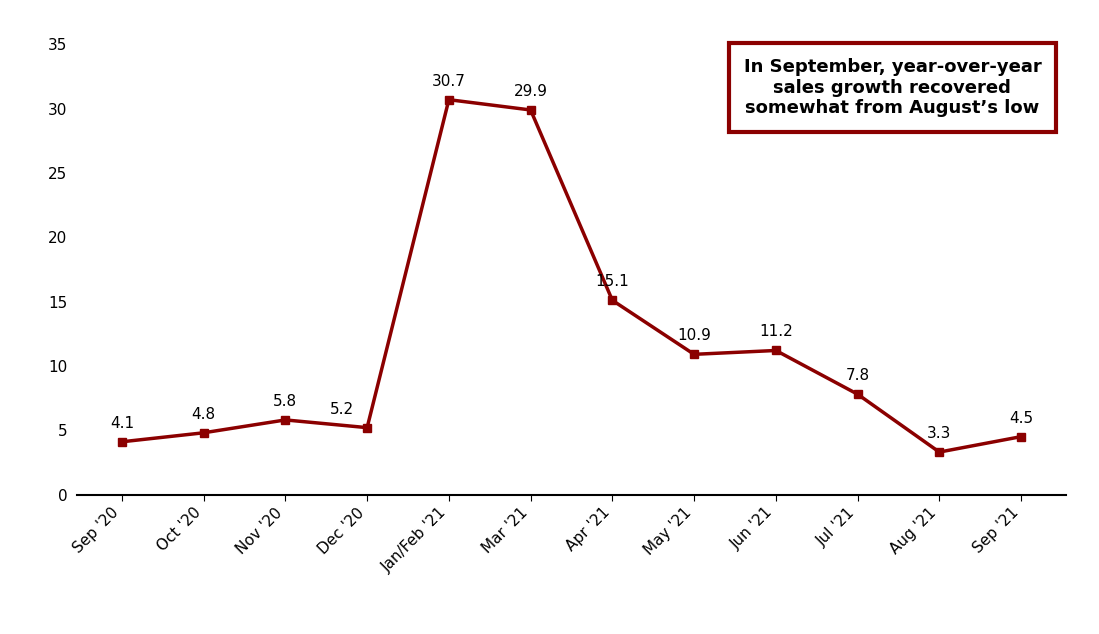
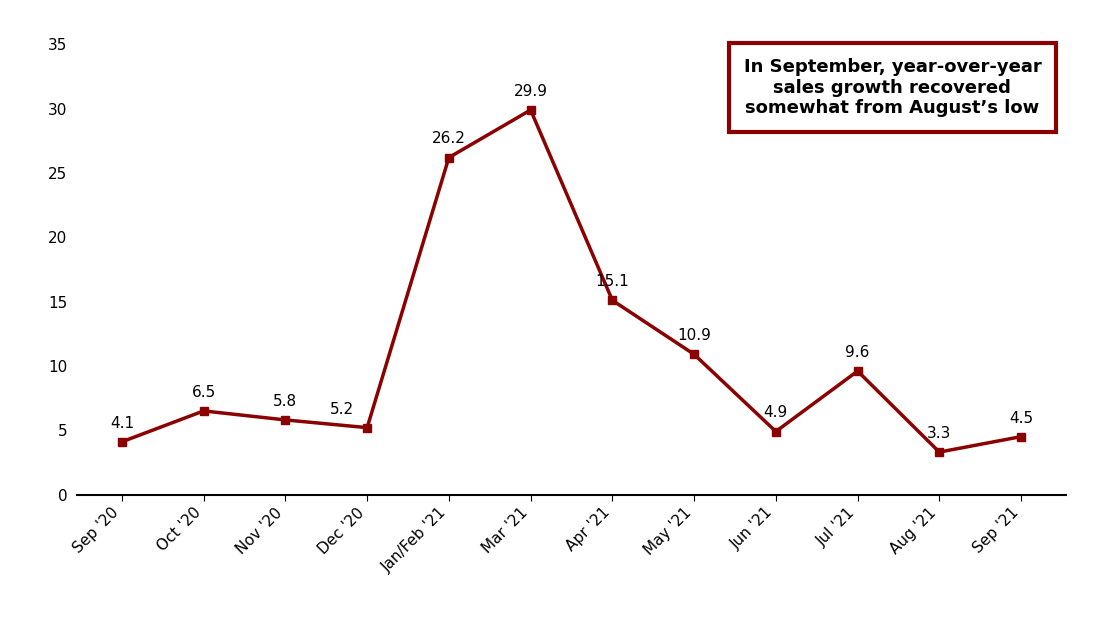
Oct '20: 4.8 -> 6.5
Jan/Feb '21: 30.7 -> 26.2
Jun '21: 11.2 -> 4.9
Jul '21: 7.8 -> 9.6
